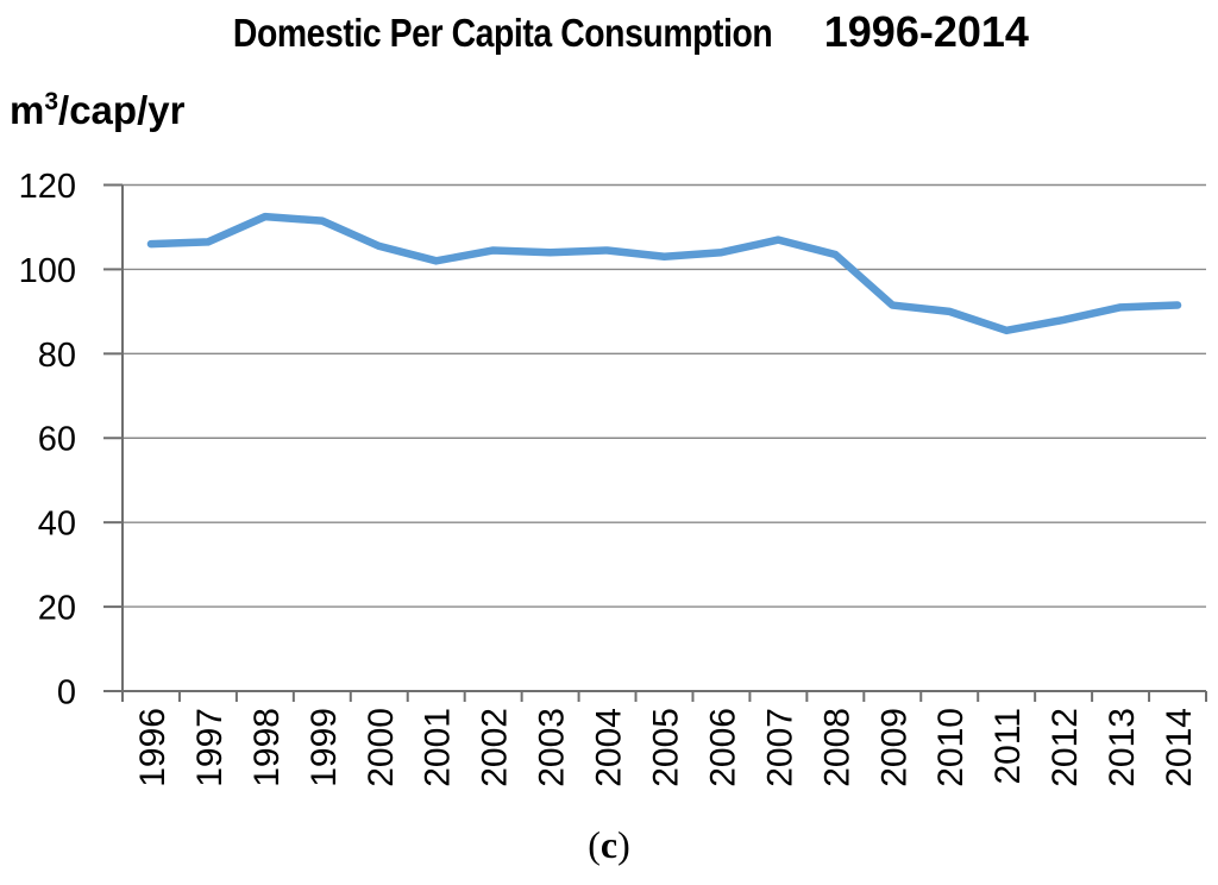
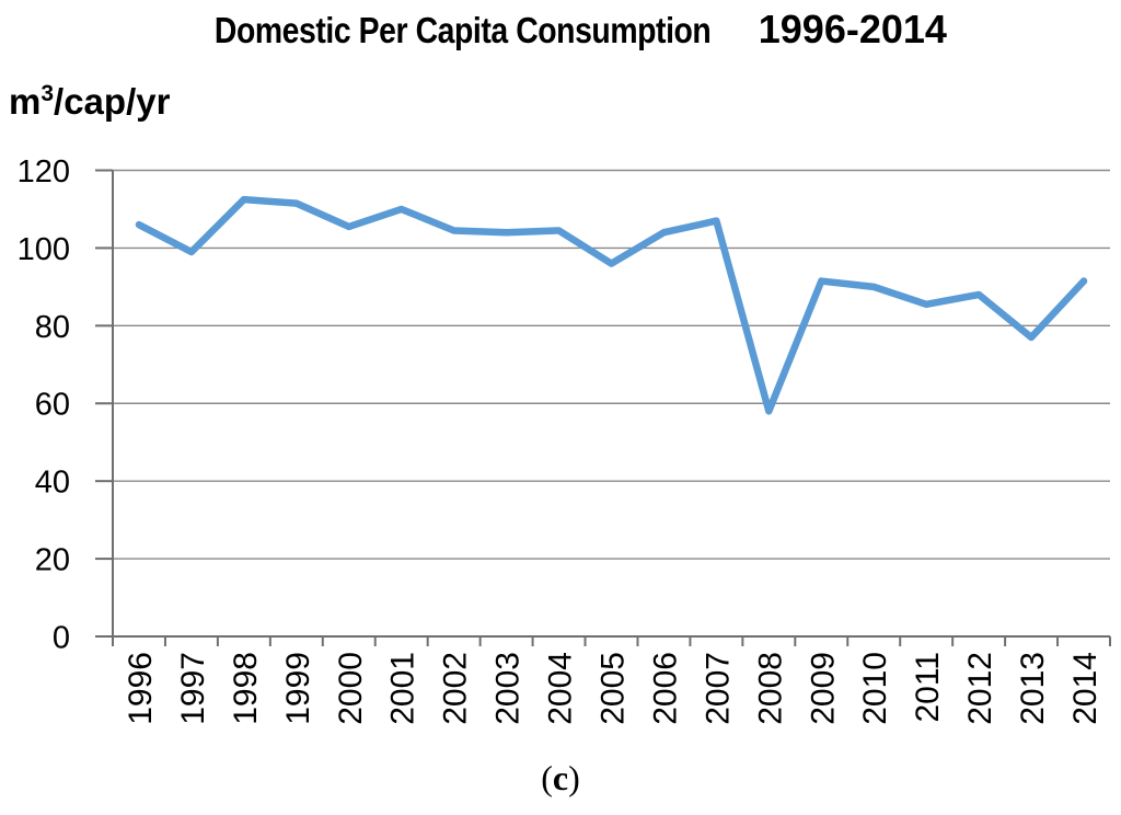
1997: 106 -> 99
2001: 102 -> 110
2005: 103 -> 96
2008: 104 -> 58
2013: 91 -> 77
